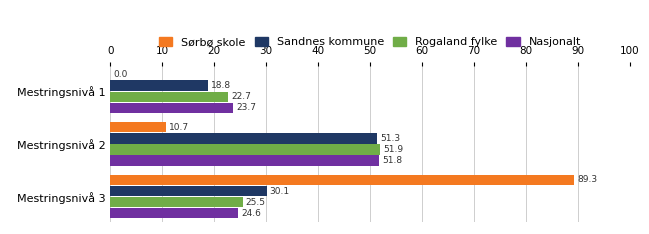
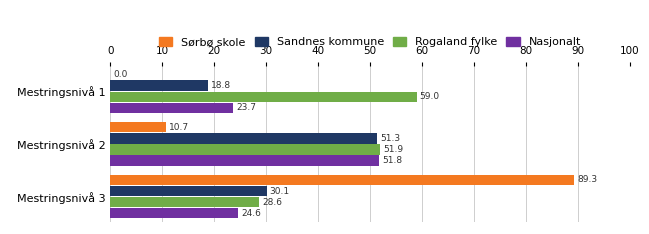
Rogaland fylke/Mestringsnivå 1: 22.7 -> 59.0
Rogaland fylke/Mestringsnivå 3: 25.5 -> 28.6
